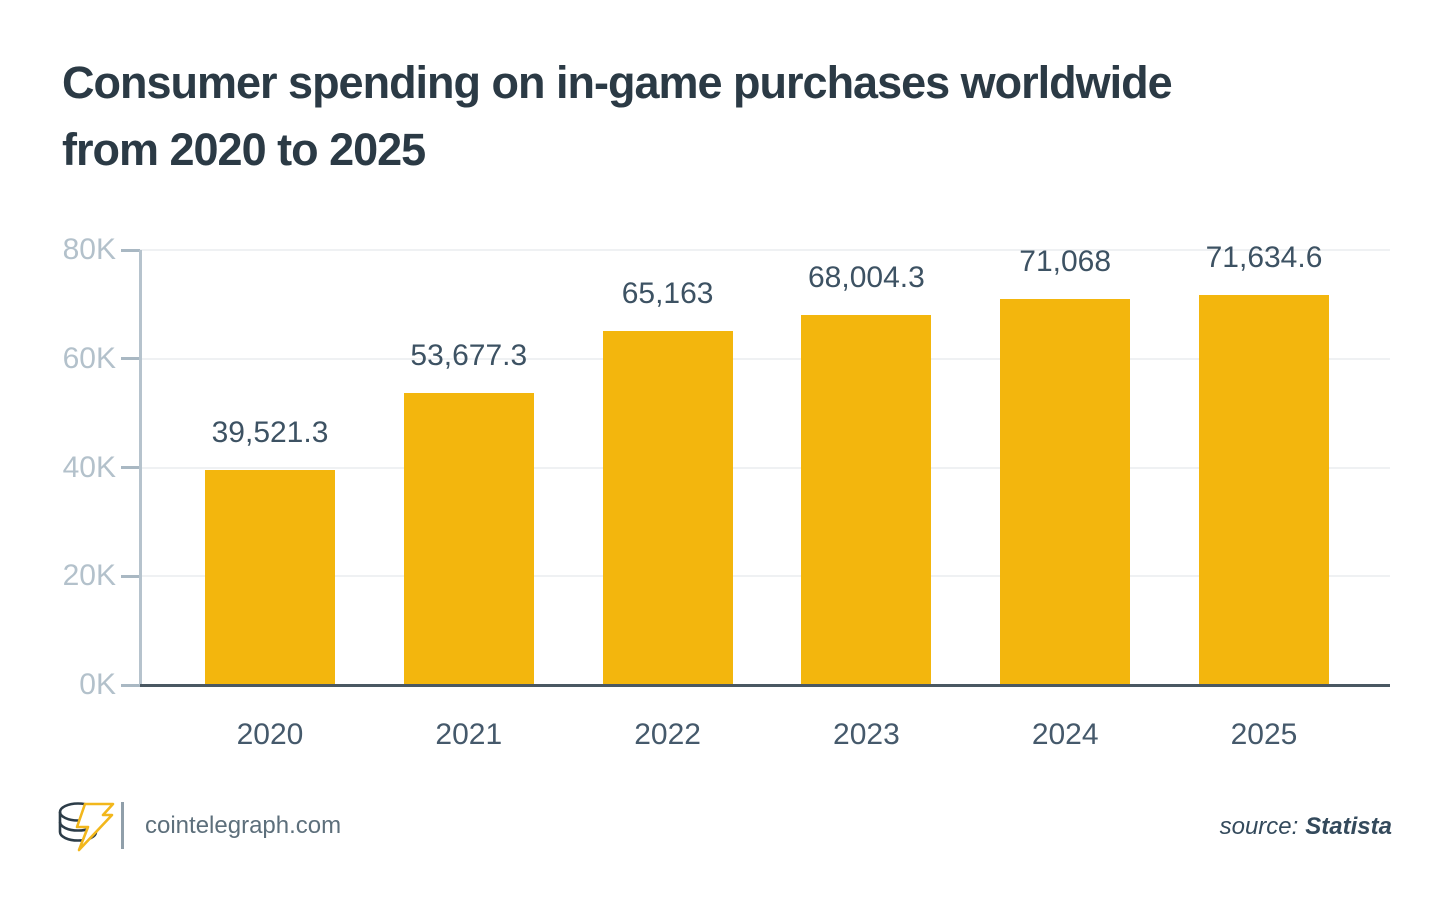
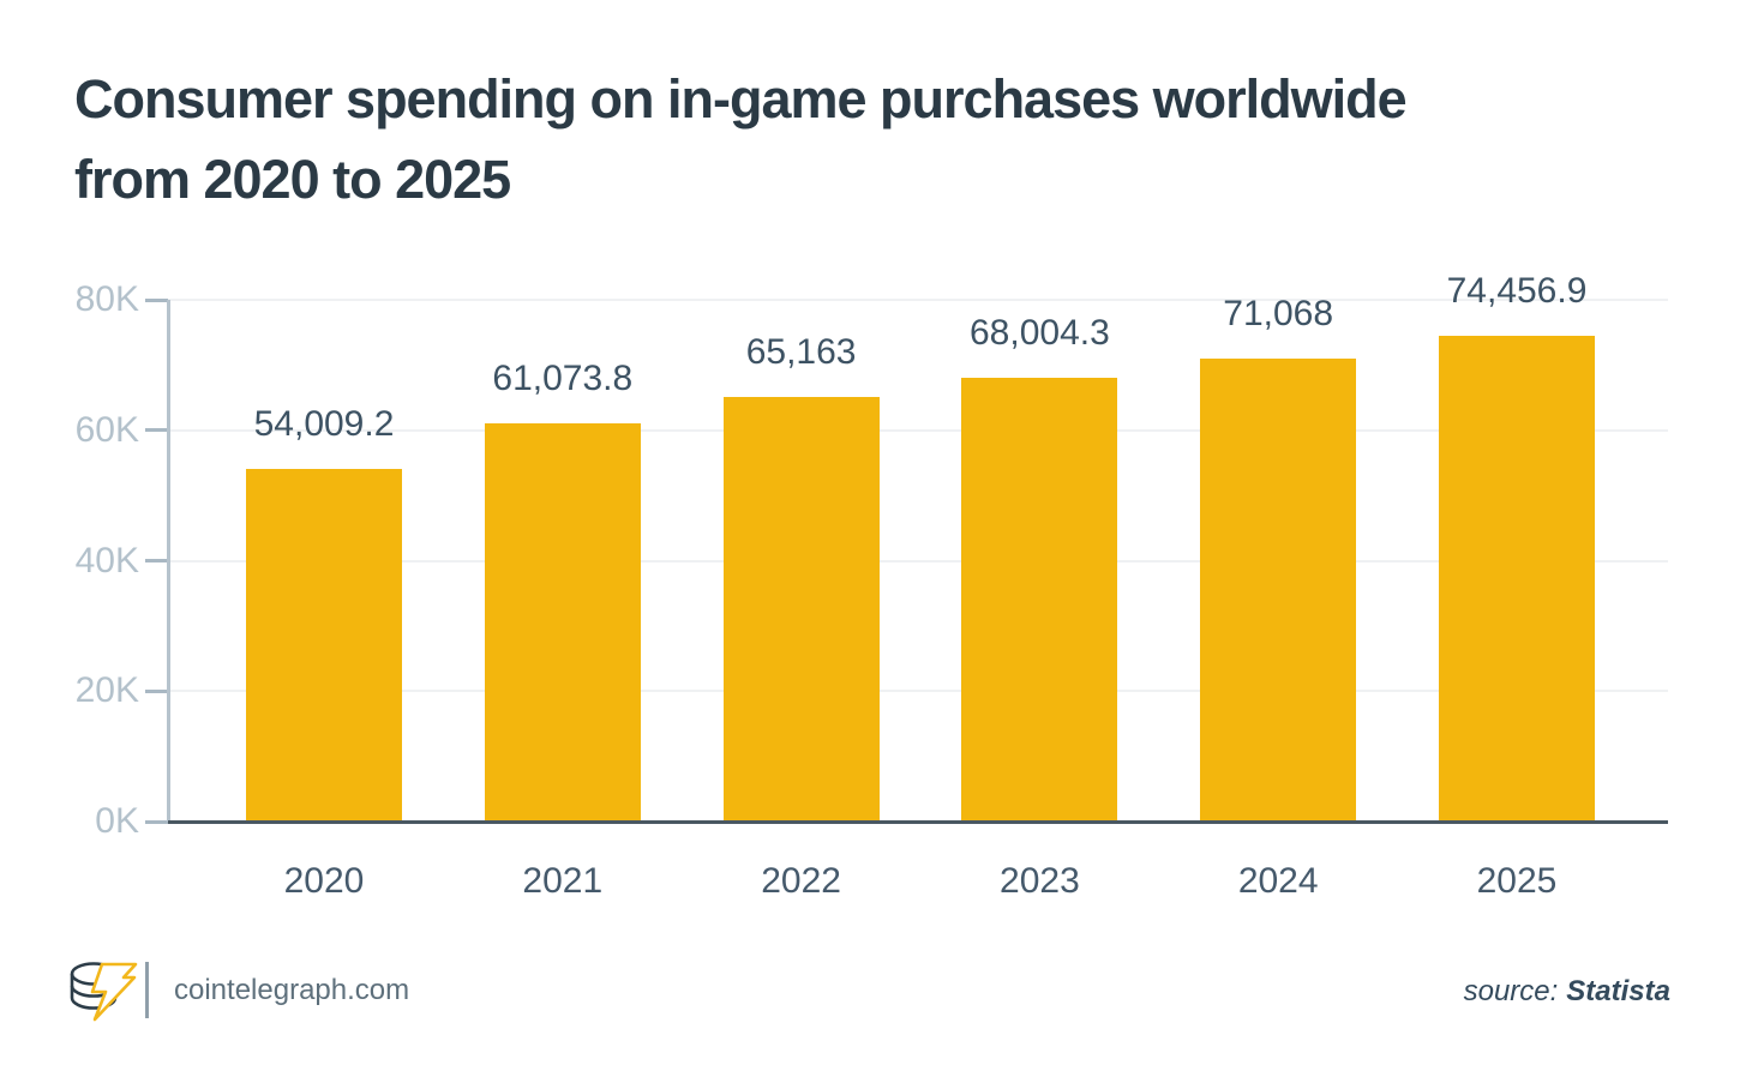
2020: 39,521.3 -> 54,009.2
2021: 53,677.3 -> 61,073.8
2025: 71,634.6 -> 74,456.9
